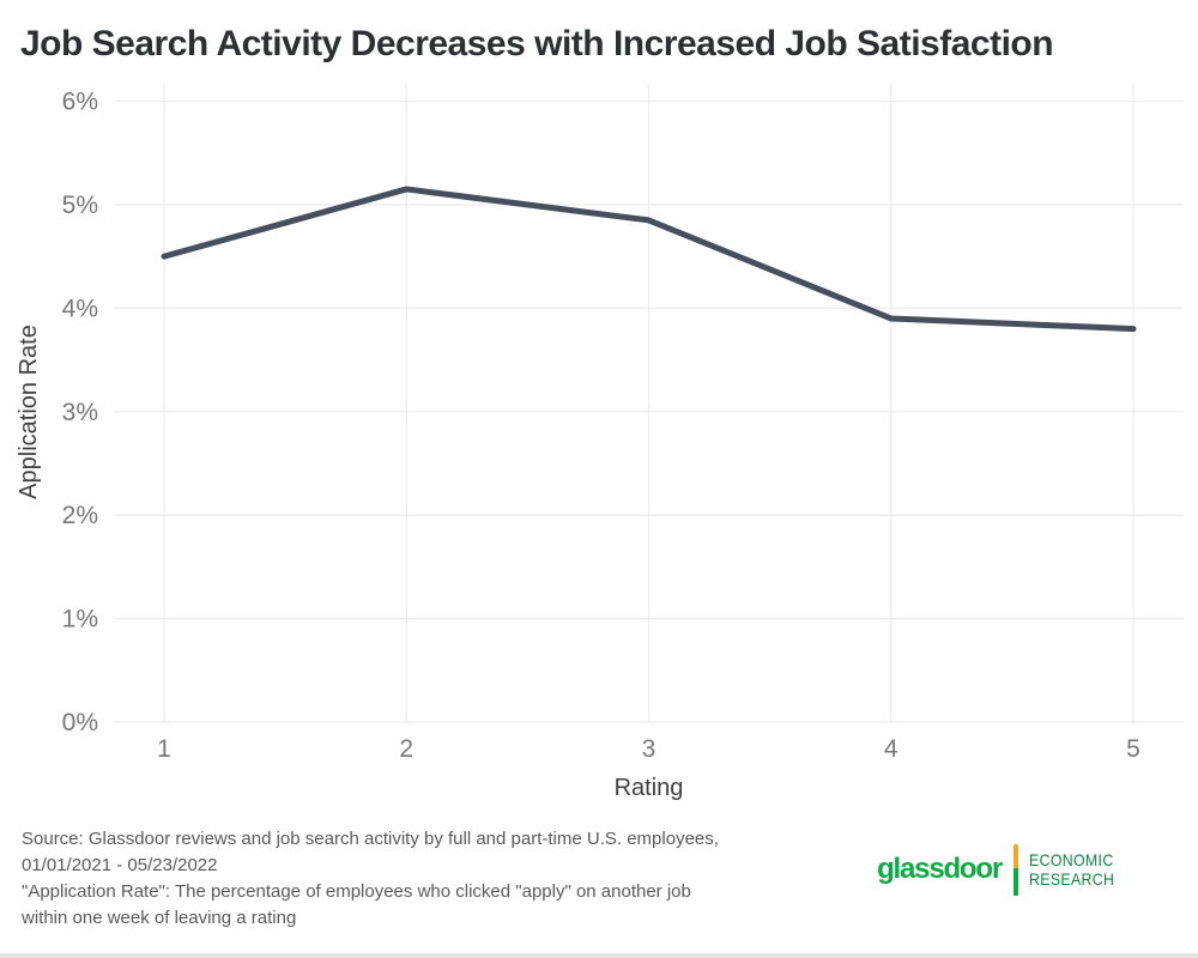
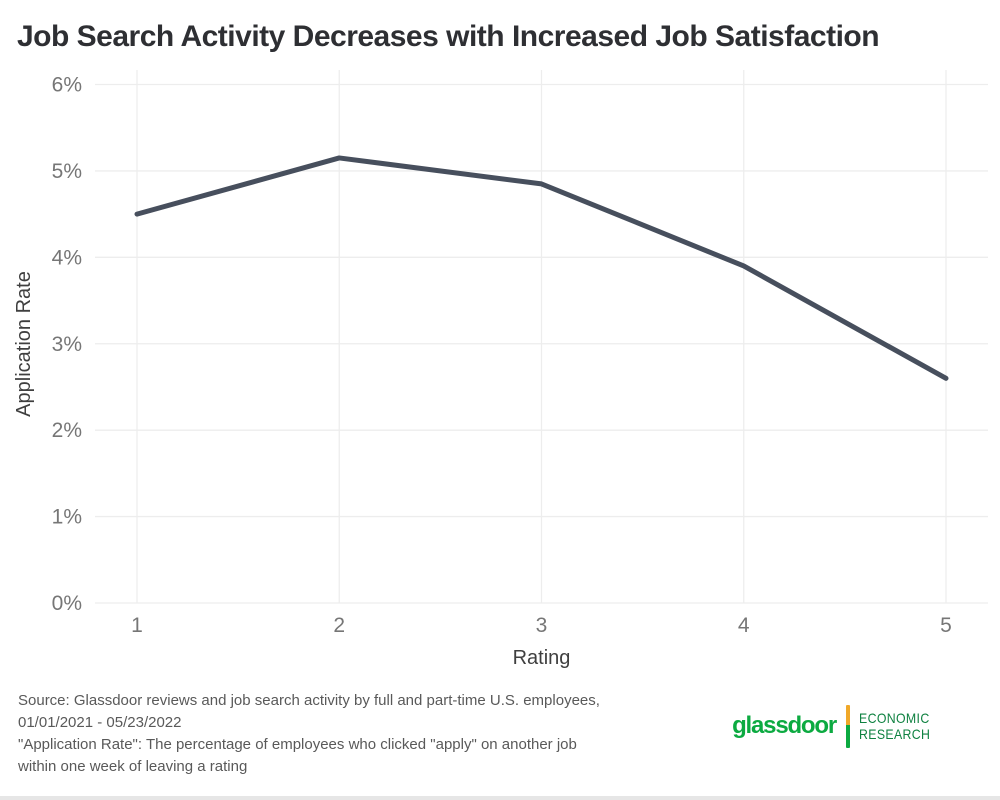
5: 3.8% -> 2.6%
